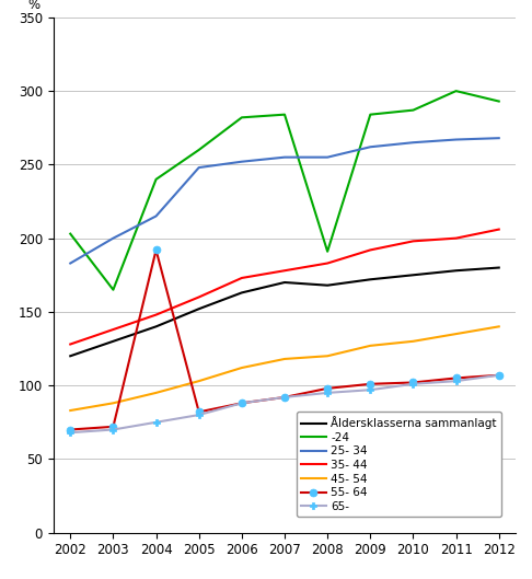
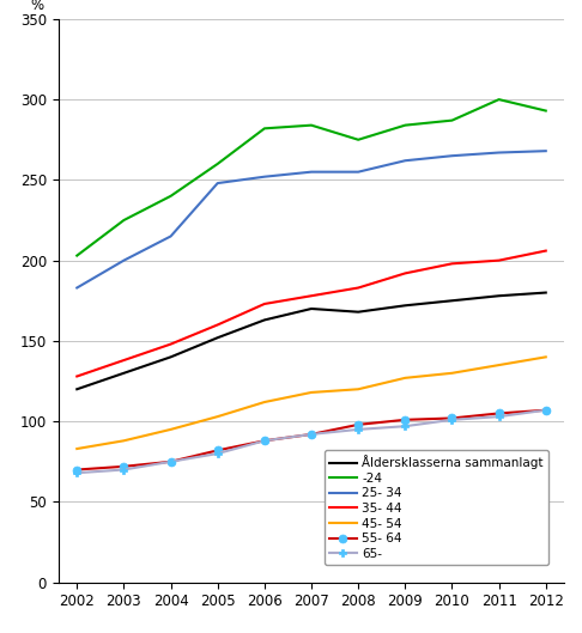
-24/2003: 165 -> 225
55- 64/2004: 192 -> 75
-24/2008: 191 -> 275
